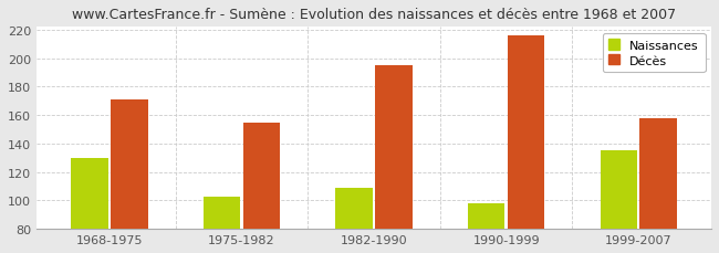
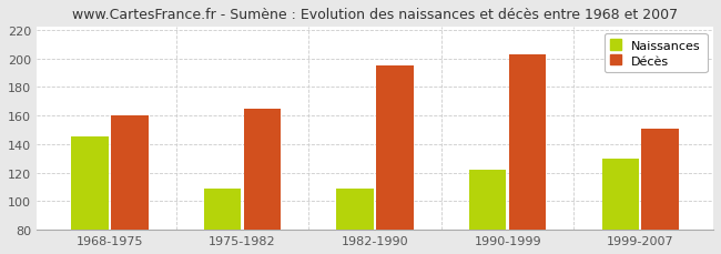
Naissances/1968-1975: 130 -> 145
Décès/1968-1975: 171 -> 160
Naissances/1975-1982: 103 -> 109
Décès/1975-1982: 155 -> 165
Naissances/1990-1999: 98 -> 122
Décès/1990-1999: 216 -> 203
Naissances/1999-2007: 135 -> 130
Décès/1999-2007: 158 -> 151
